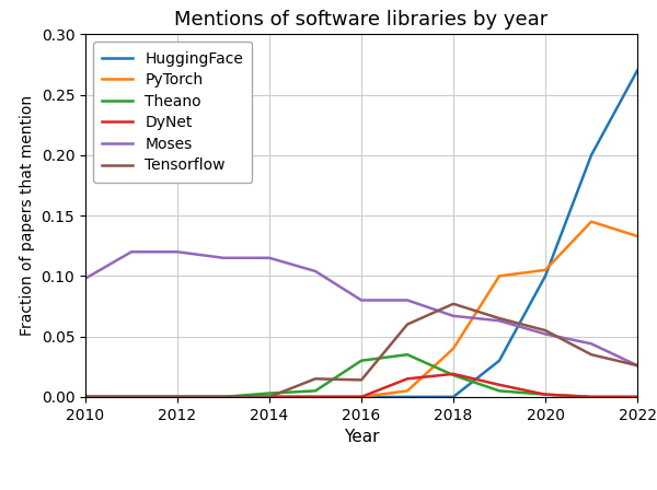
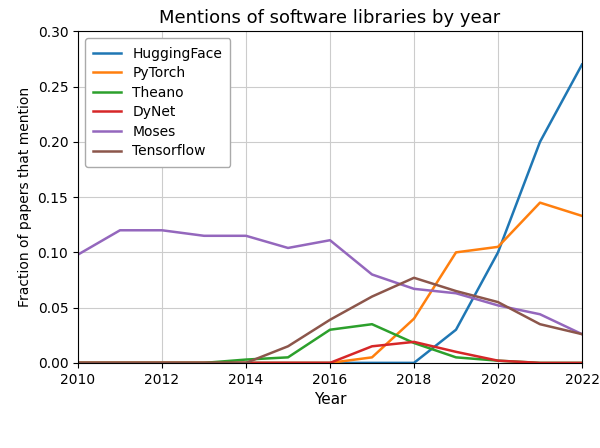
Moses/2016: 0.080 -> 0.111
Tensorflow/2016: 0.014 -> 0.039
